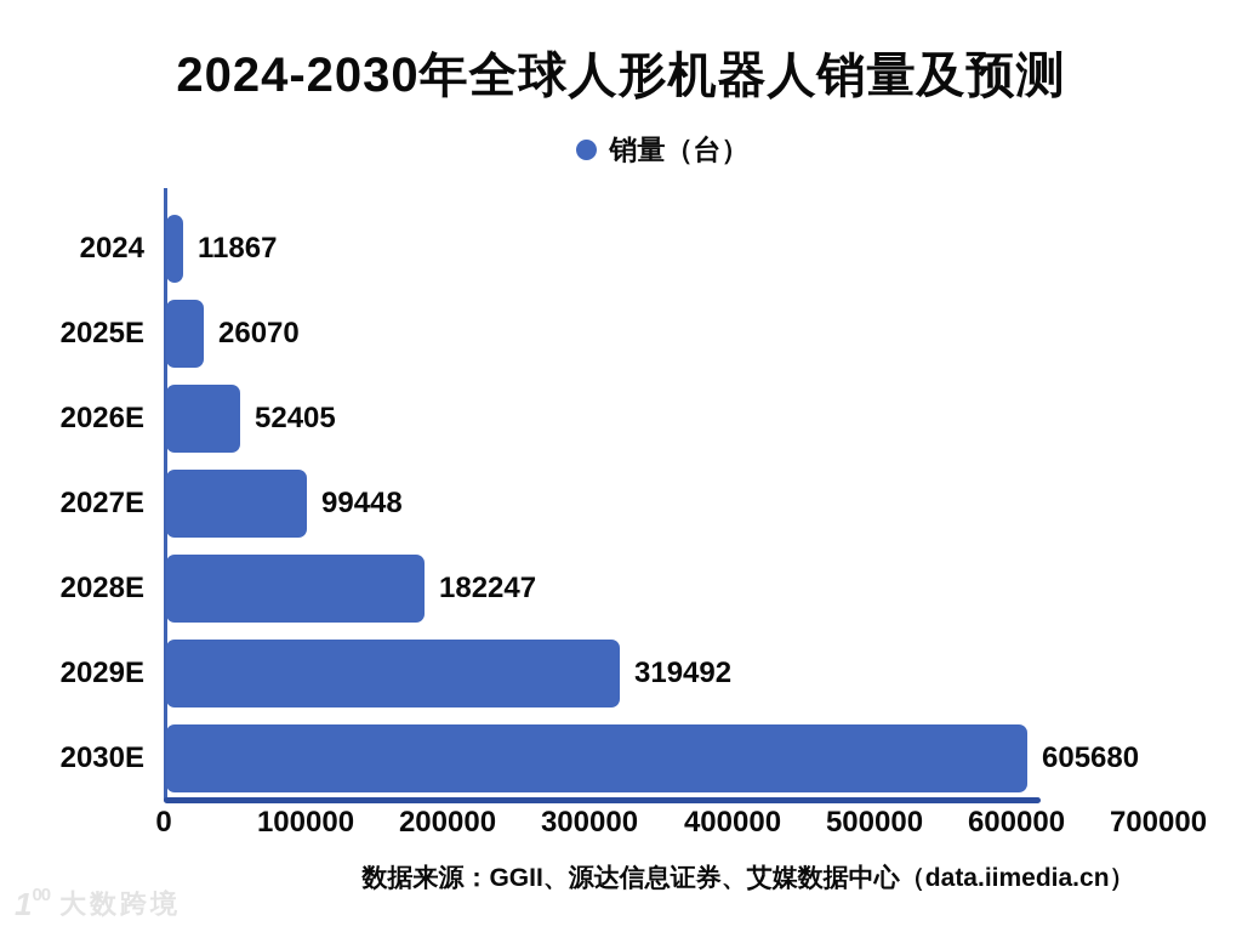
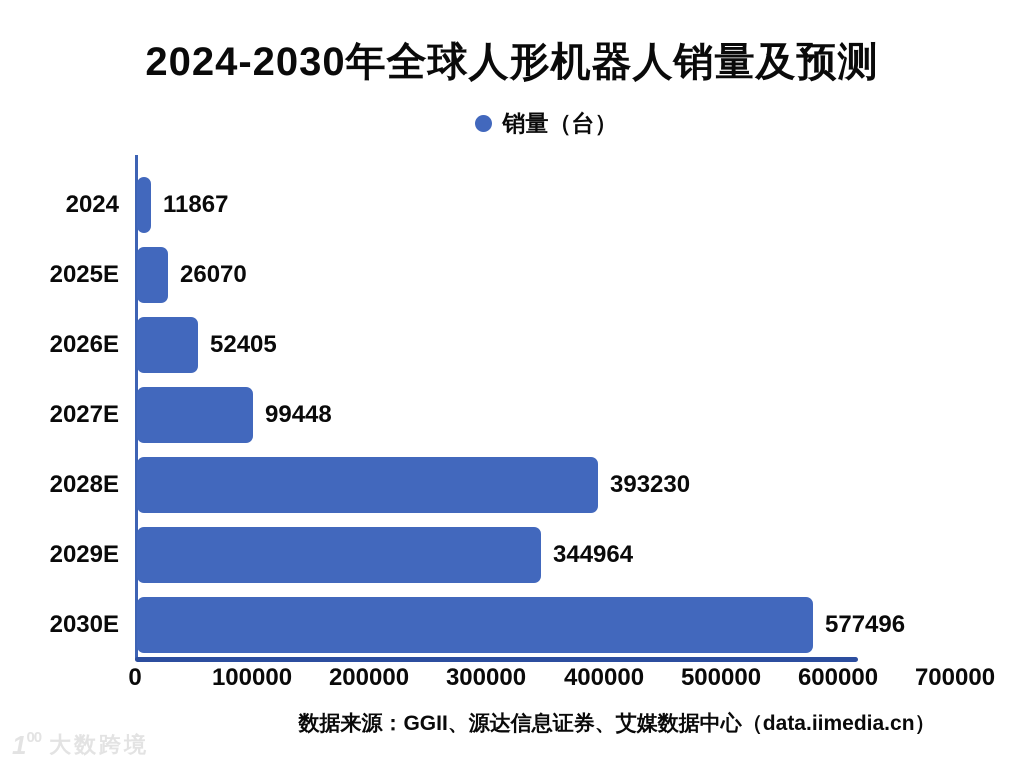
2028E: 182247 -> 393230
2029E: 319492 -> 344964
2030E: 605680 -> 577496
